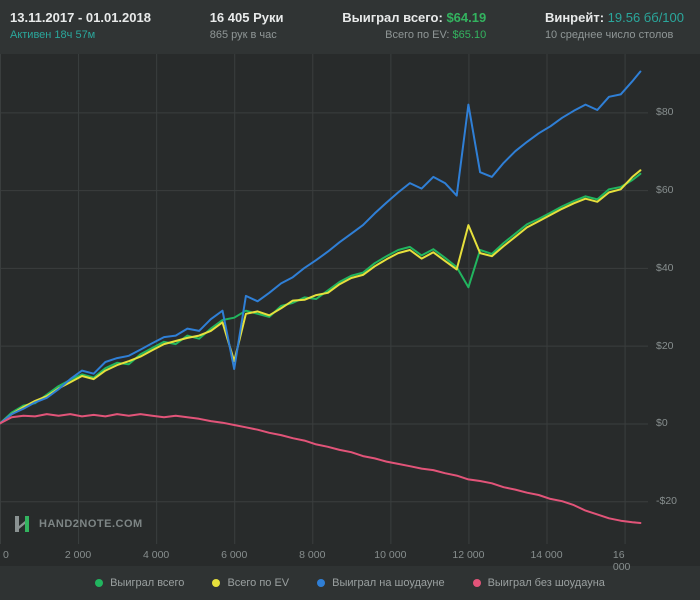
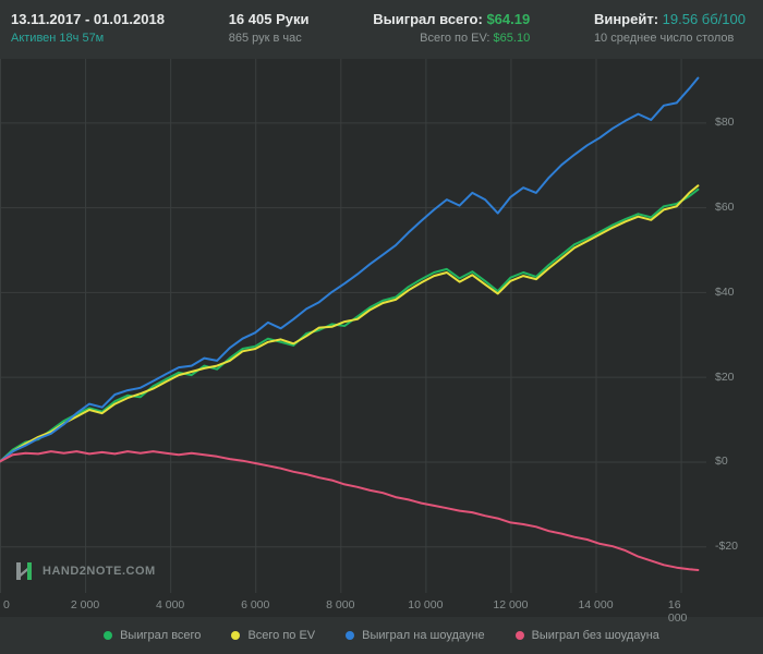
Всего по EV/6000: $16 -> $27
Выиграл на шоудауне/6000: $14 -> $30
Выиграл всего/12000: $35 -> $43
Всего по EV/12000: $51 -> $43
Выиграл на шоудауне/12000: $82 -> $62
